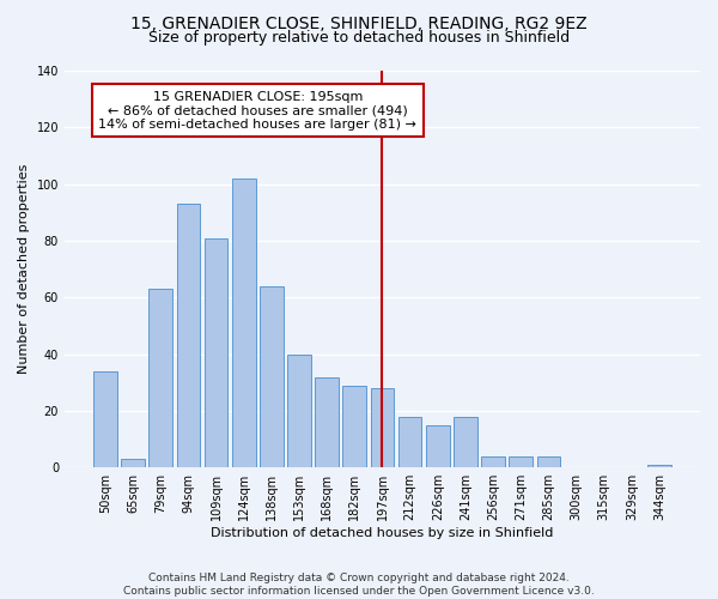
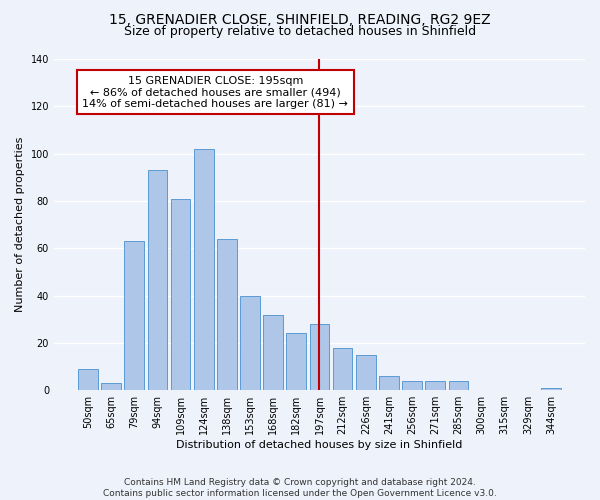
50sqm: 34 -> 9
182sqm: 29 -> 24
241sqm: 18 -> 6
